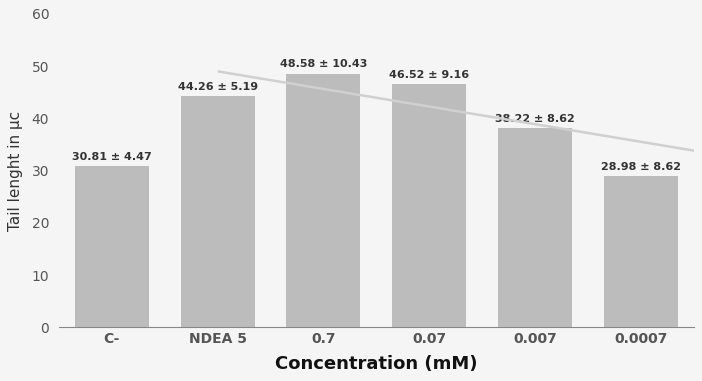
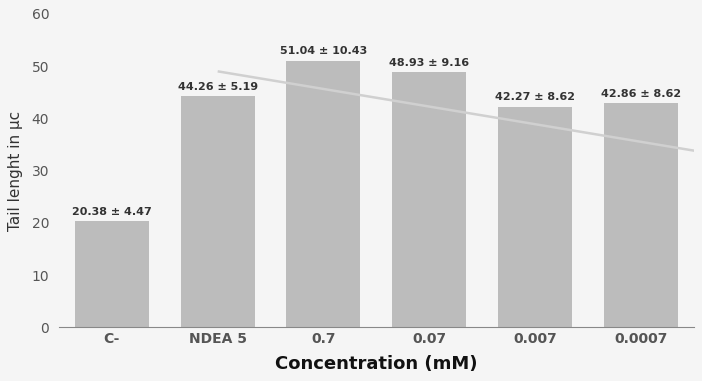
C-: 30.81 -> 20.38
0.7: 48.58 -> 51.04
0.07: 46.52 -> 48.93
0.007: 38.22 -> 42.27
0.0007: 28.98 -> 42.86
